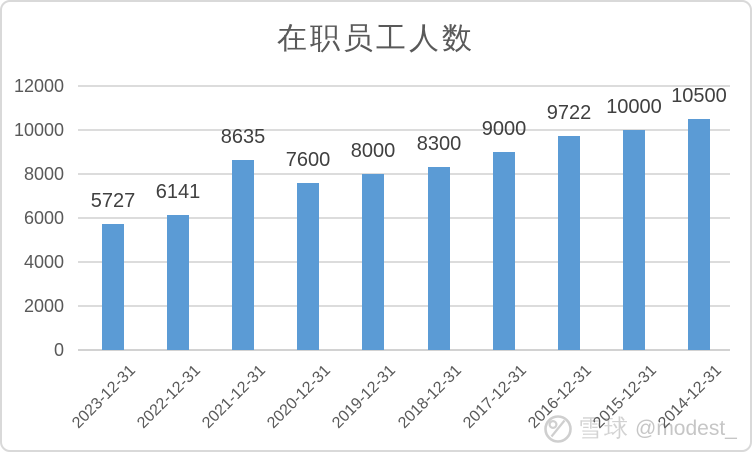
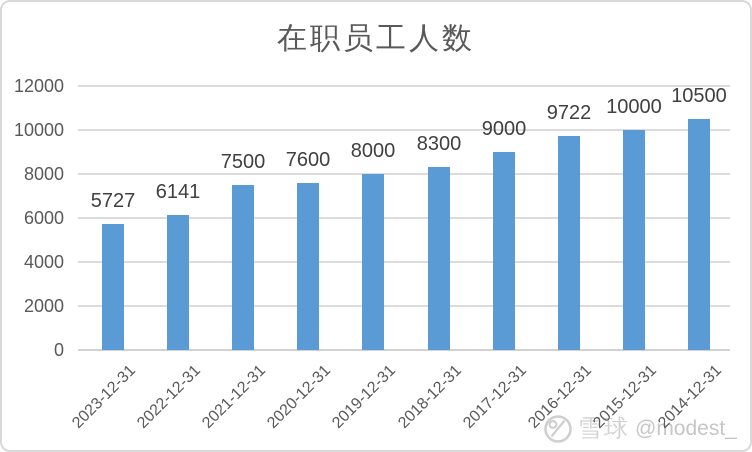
2021-12-31: 8635 -> 7500
